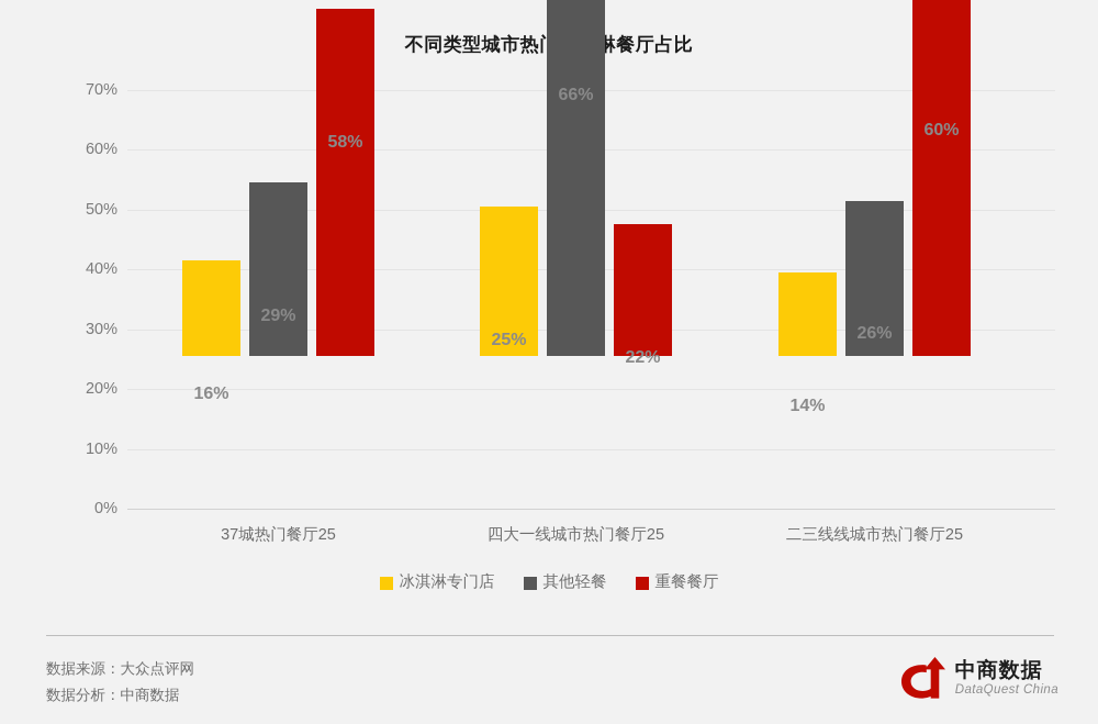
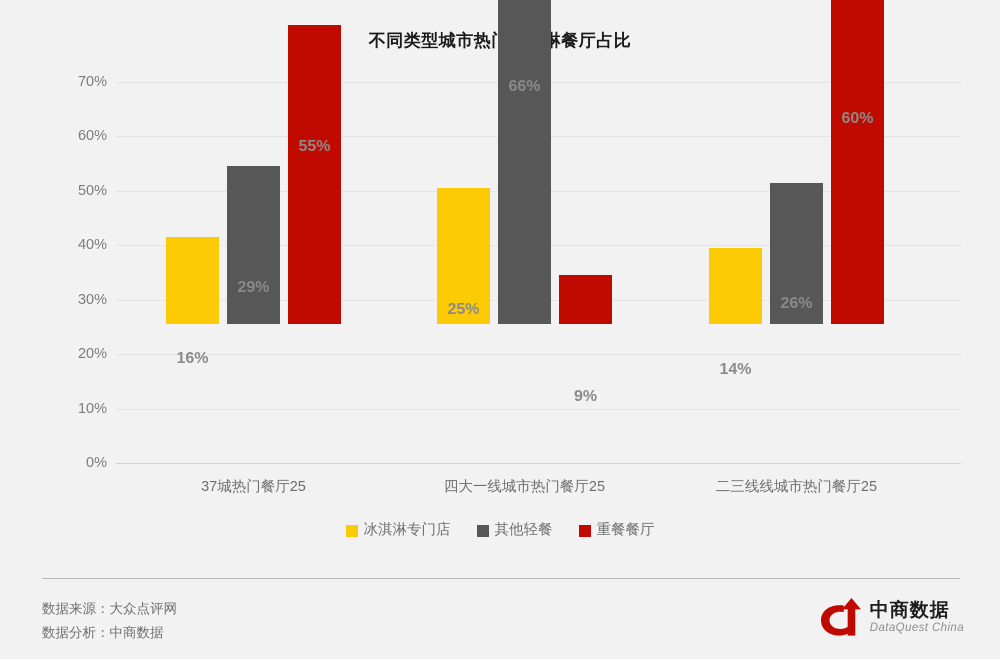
重餐餐厅/37城热门餐厅25: 58% -> 55%
重餐餐厅/四大一线城市热门餐厅25: 22% -> 9%
